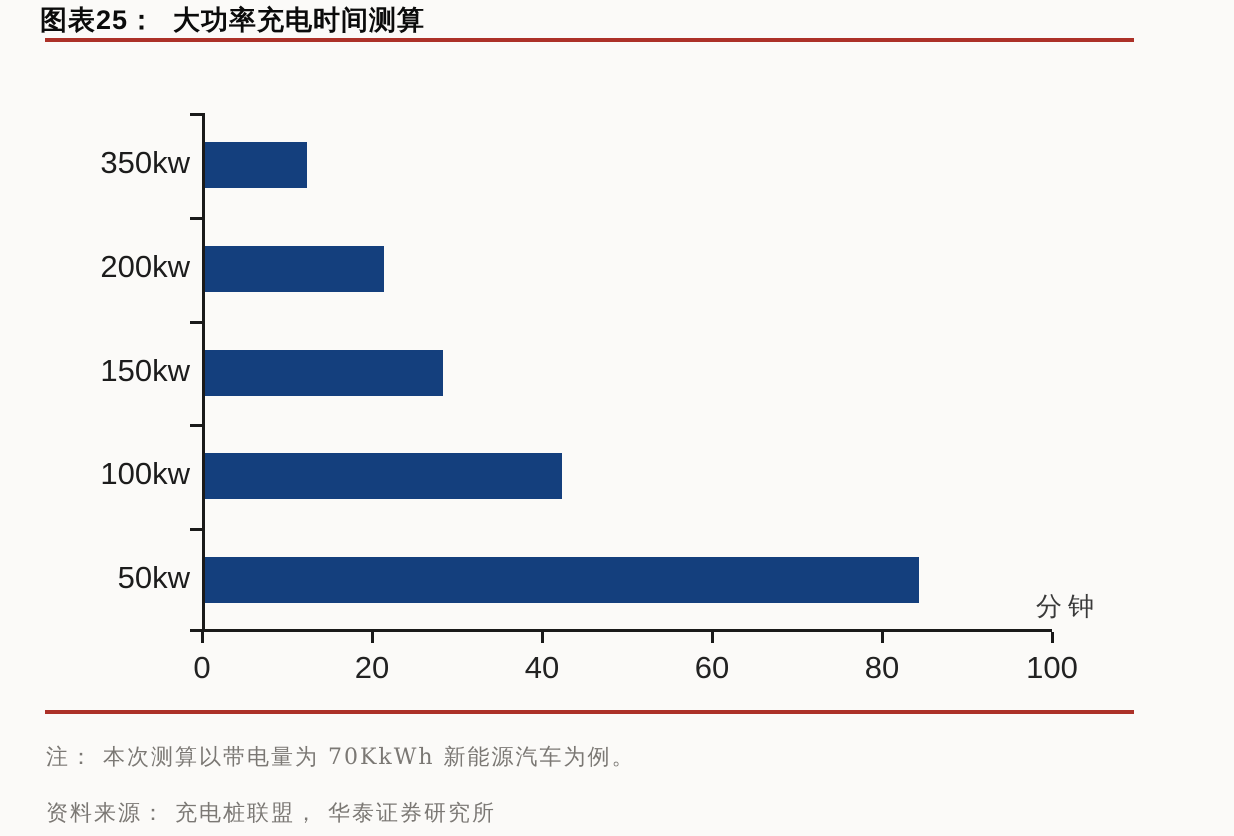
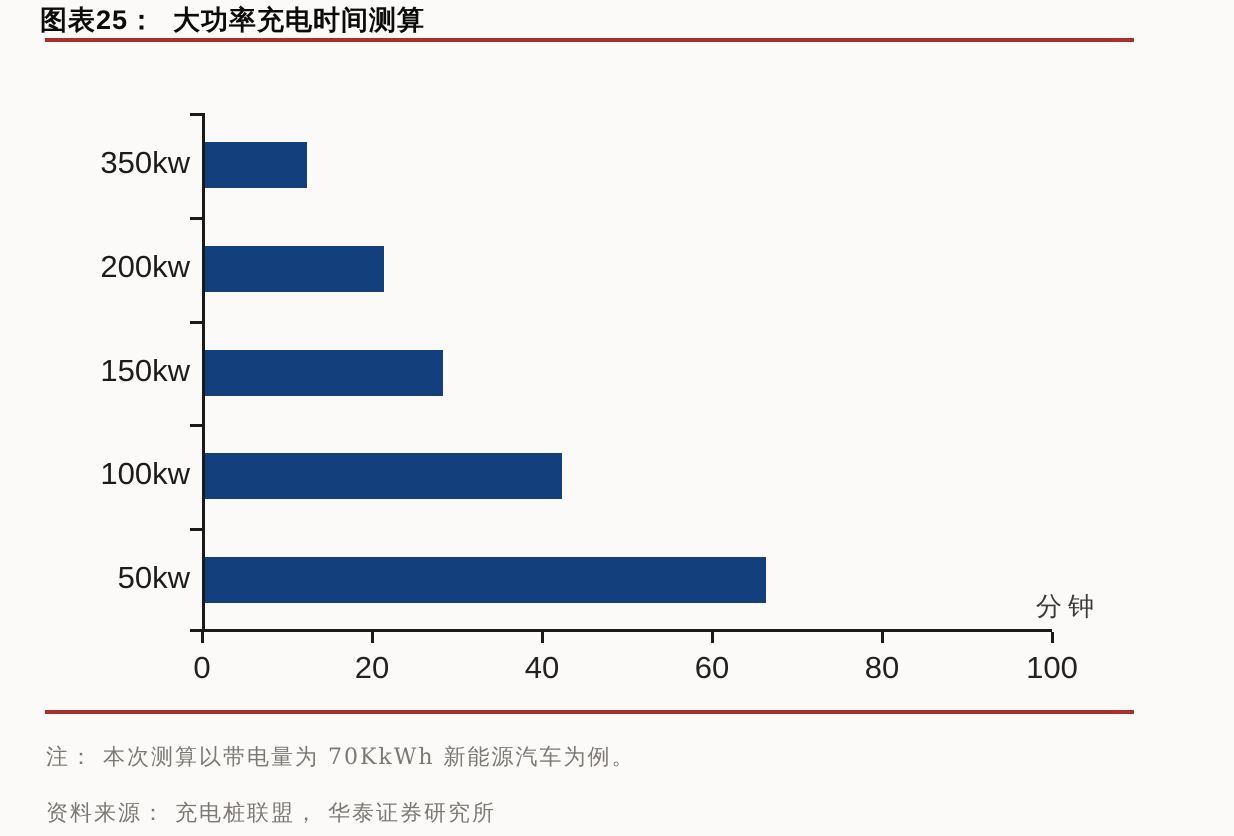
50kw: 84 -> 66
